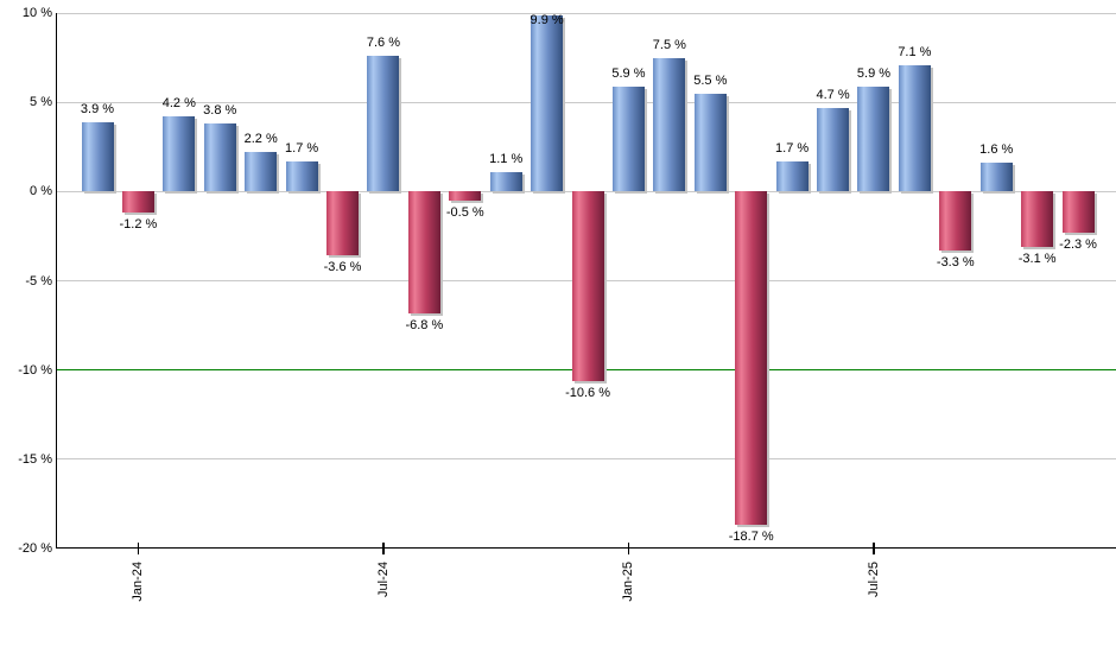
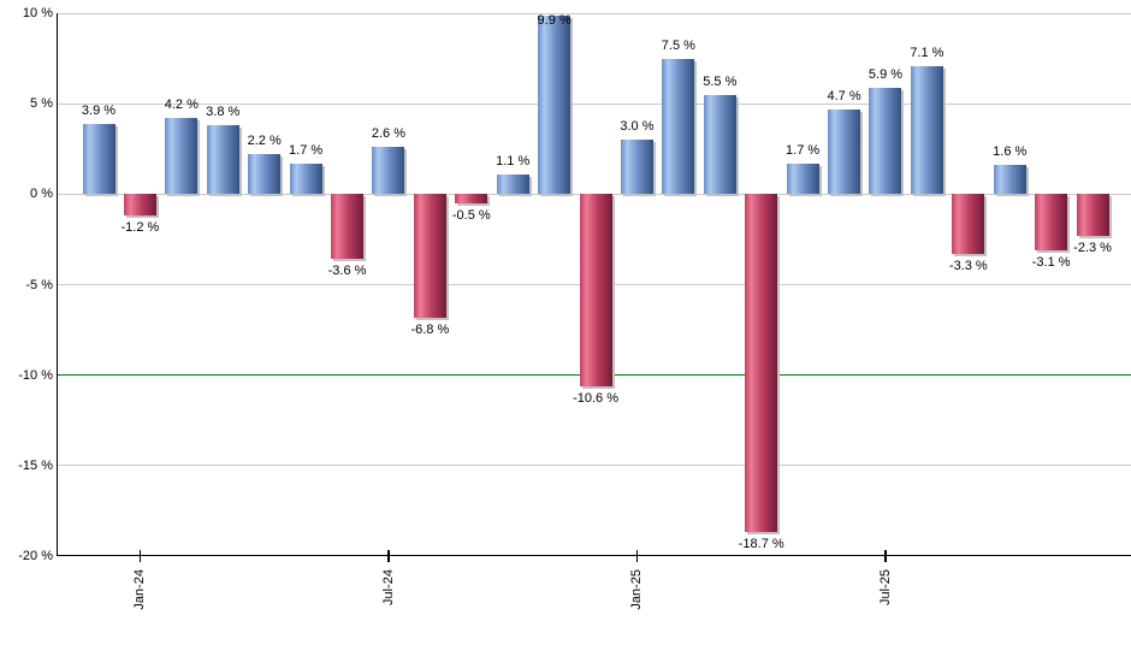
Jul-24: 7.6 -> 2.6
Jan-25: 5.9 -> 3.0
